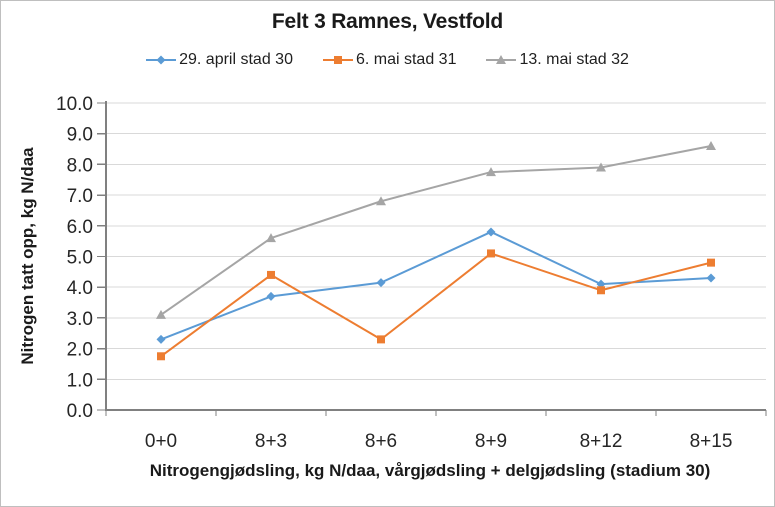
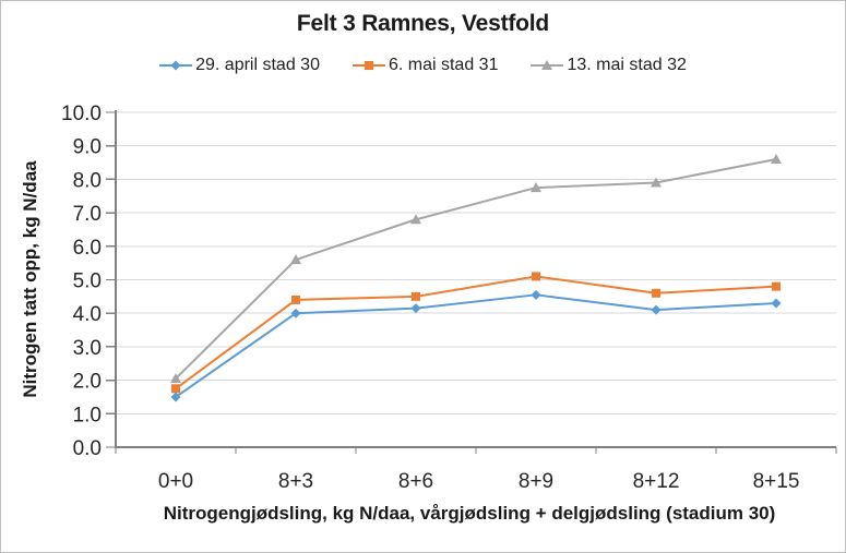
29. april stad 30/0+0: 2.3 -> 1.5
13. mai stad 32/0+0: 3.1 -> 2.0
29. april stad 30/8+3: 3.7 -> 4.0
6. mai stad 31/8+6: 2.3 -> 4.5
29. april stad 30/8+9: 5.8 -> 4.5
6. mai stad 31/8+12: 3.9 -> 4.6
